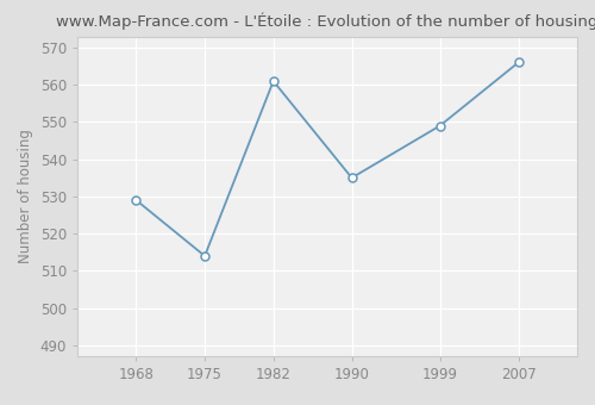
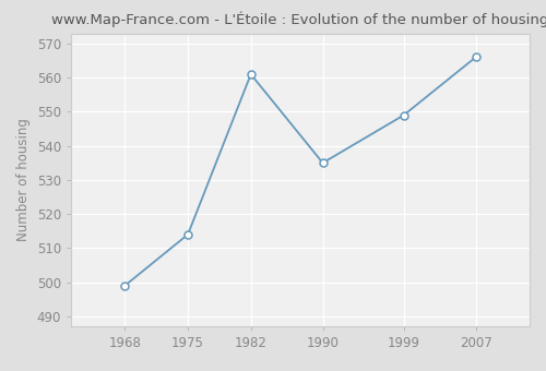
1968: 529 -> 499
